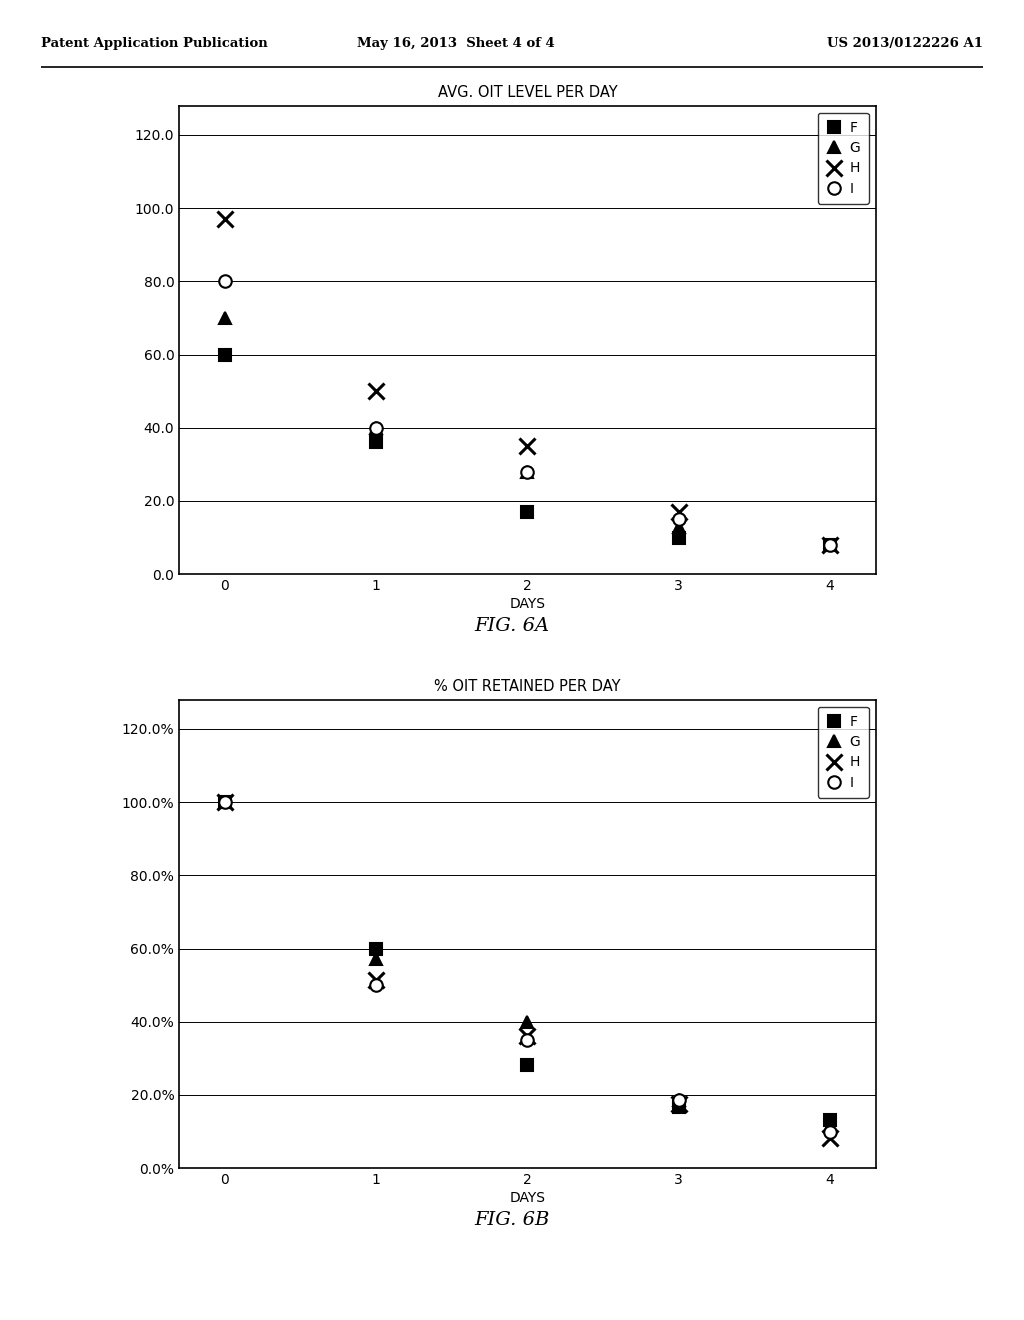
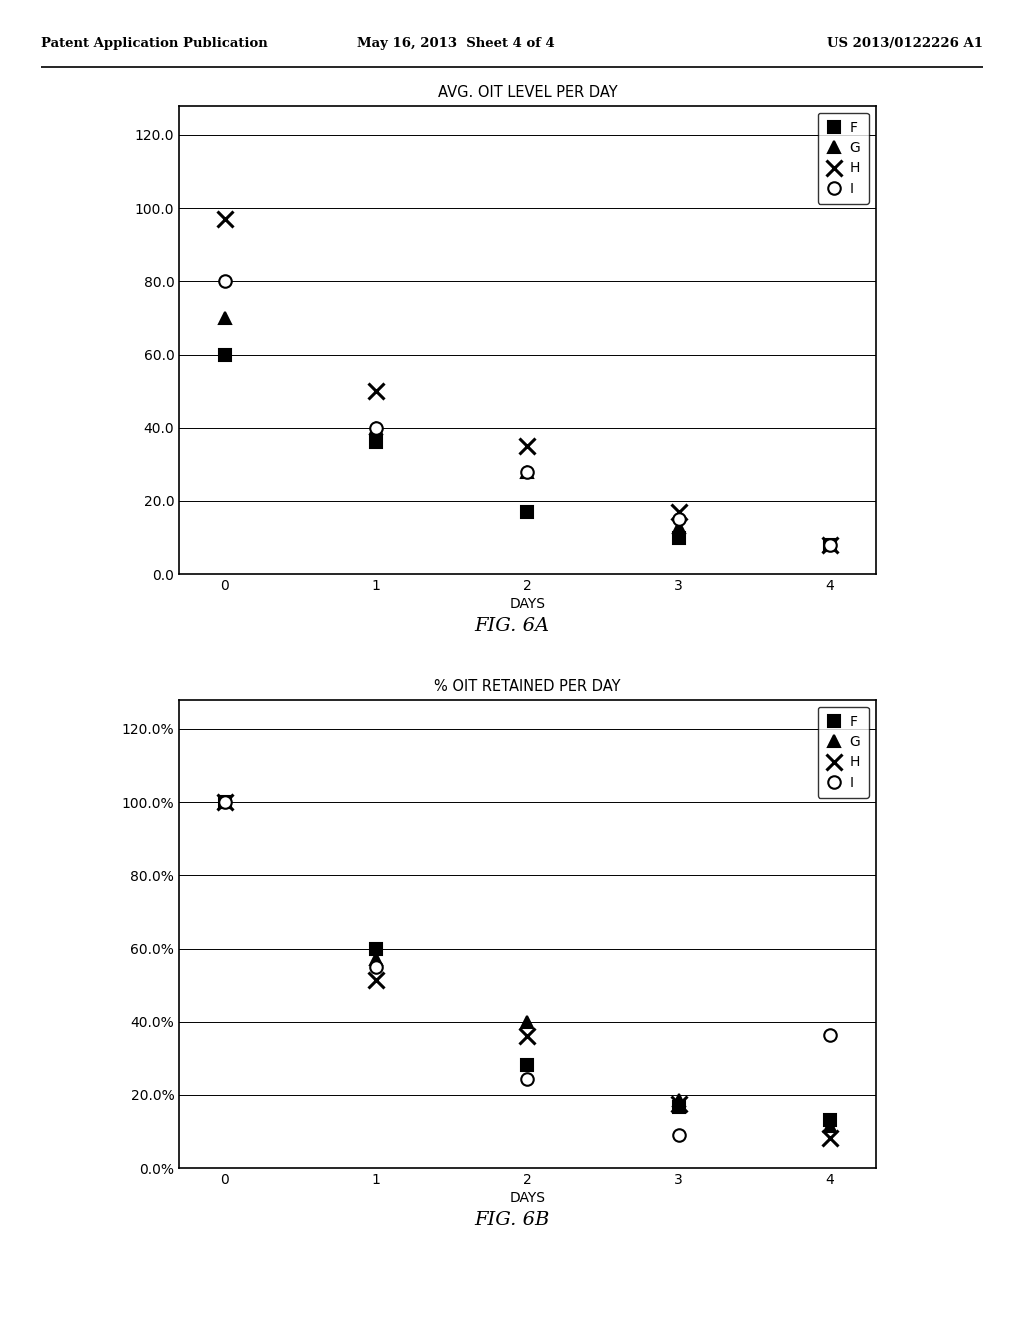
% OIT RETAINED PER DAY/I/1: 50.0% -> 55.0%
% OIT RETAINED PER DAY/I/2: 35.0% -> 24.5%
% OIT RETAINED PER DAY/I/3: 18.8% -> 9.0%
% OIT RETAINED PER DAY/I/4: 10.0% -> 36.5%
